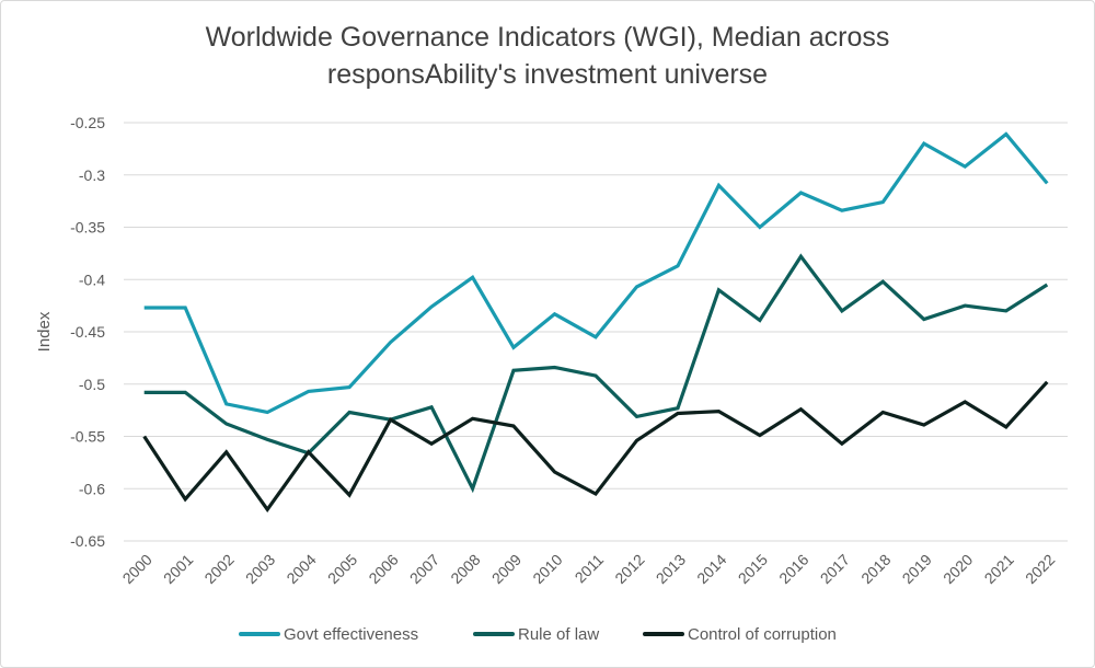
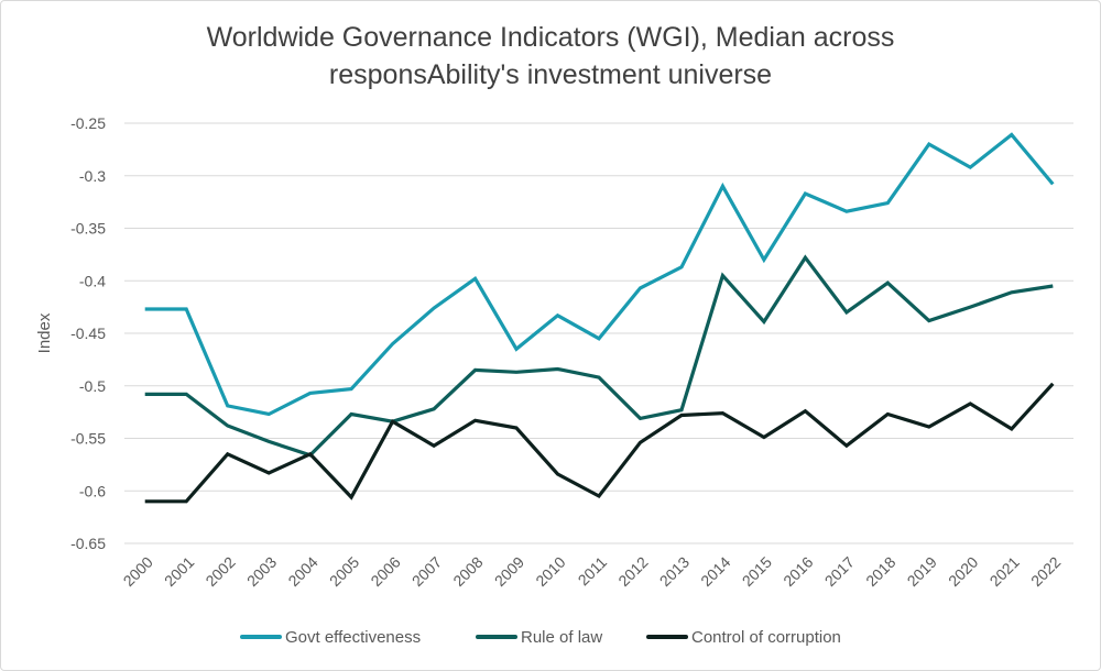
Control of corruption/2000: -0.55 -> -0.61
Control of corruption/2003: -0.62 -> -0.58
Rule of law/2008: -0.60 -> -0.48
Rule of law/2014: -0.41 -> -0.40
Govt effectiveness/2015: -0.35 -> -0.38
Rule of law/2021: -0.43 -> -0.41
